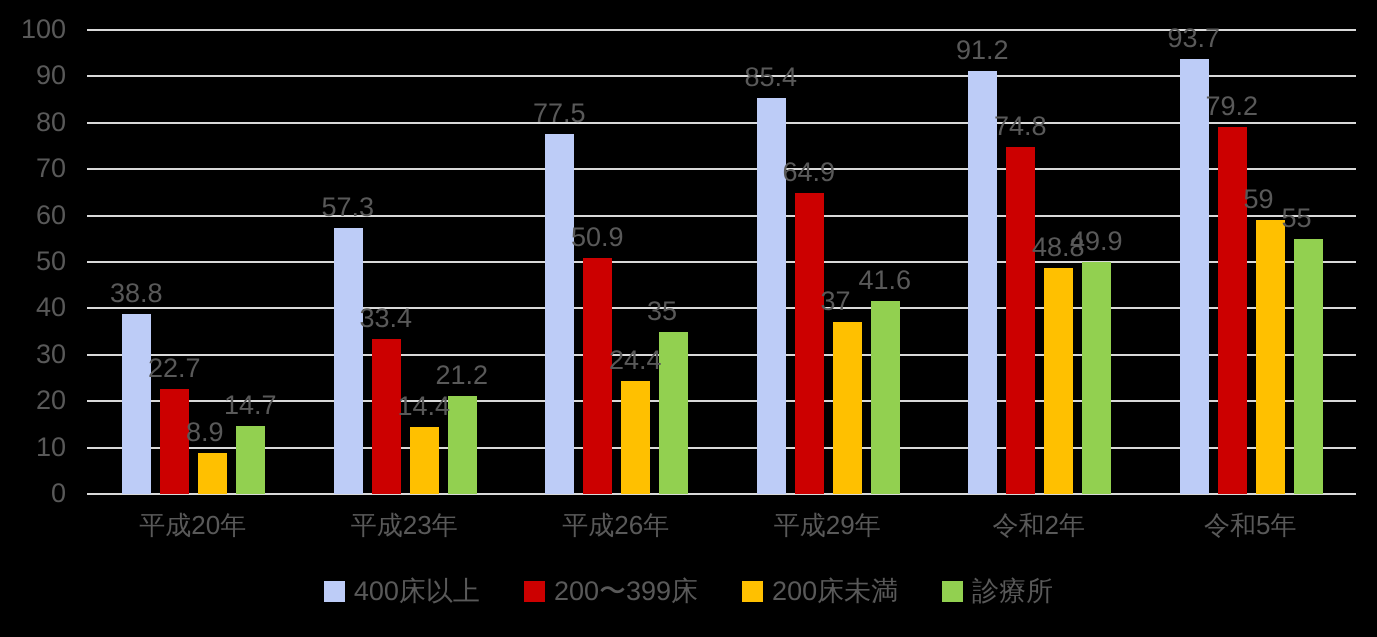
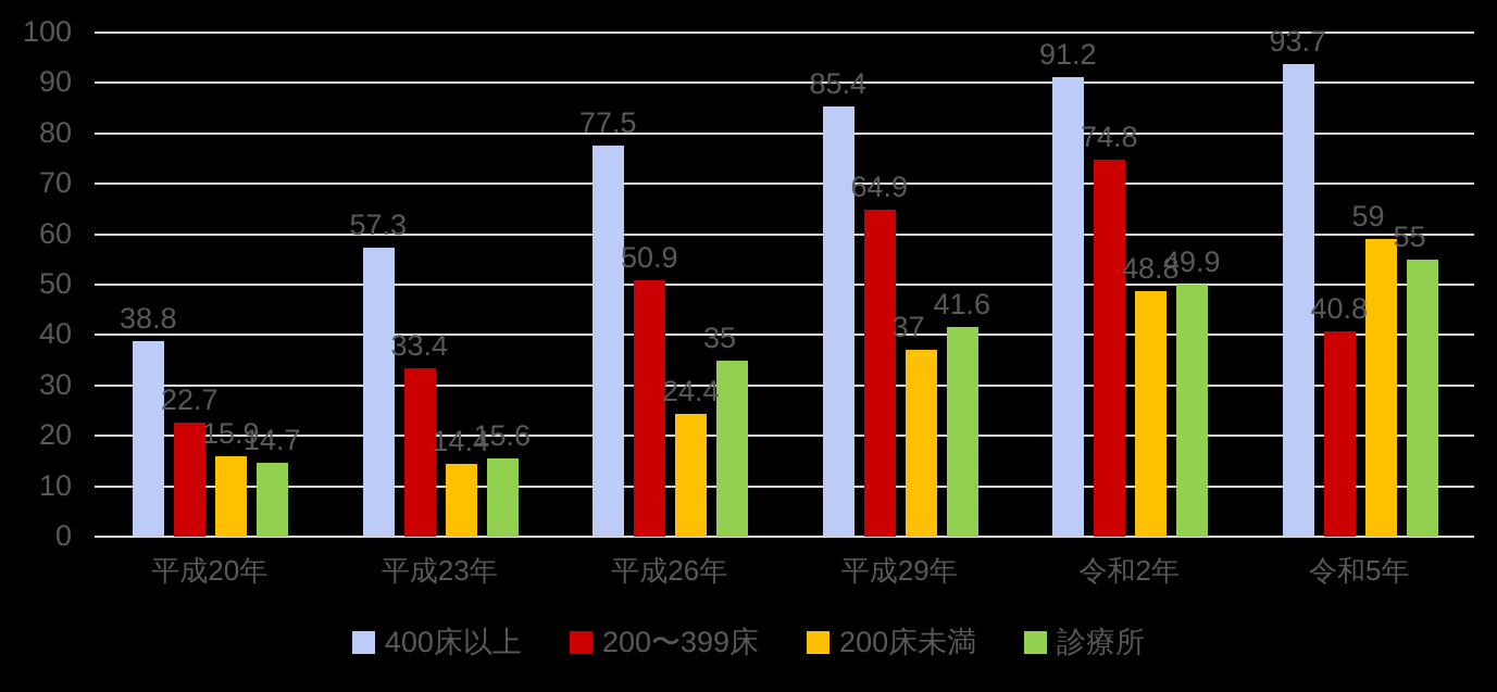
200床未満/平成20年: 8.9 -> 15.9
診療所/平成23年: 21.2 -> 15.6
200〜399床/令和5年: 79.2 -> 40.8
